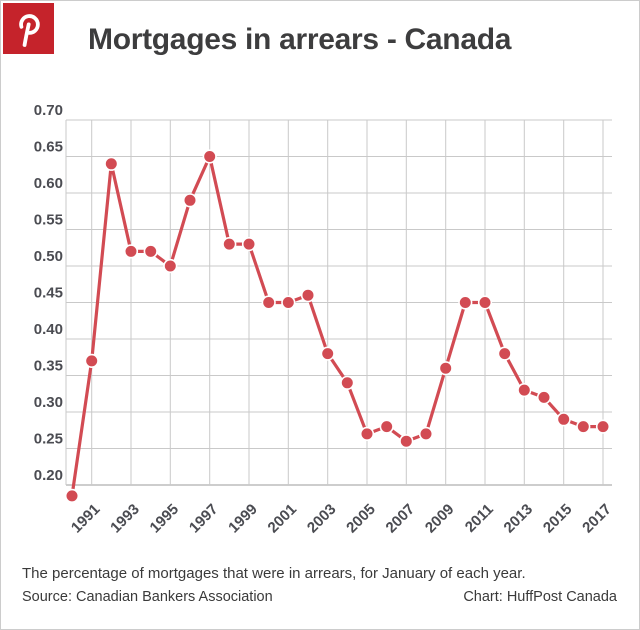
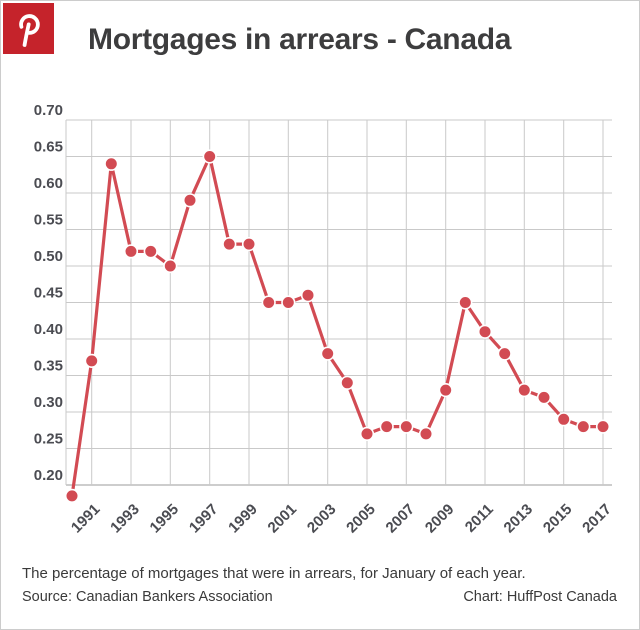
2007: 0.26 -> 0.28
2009: 0.36 -> 0.33
2011: 0.45 -> 0.41
